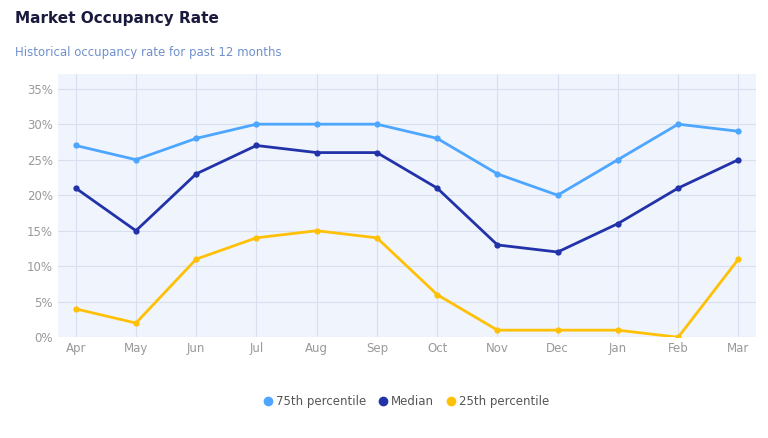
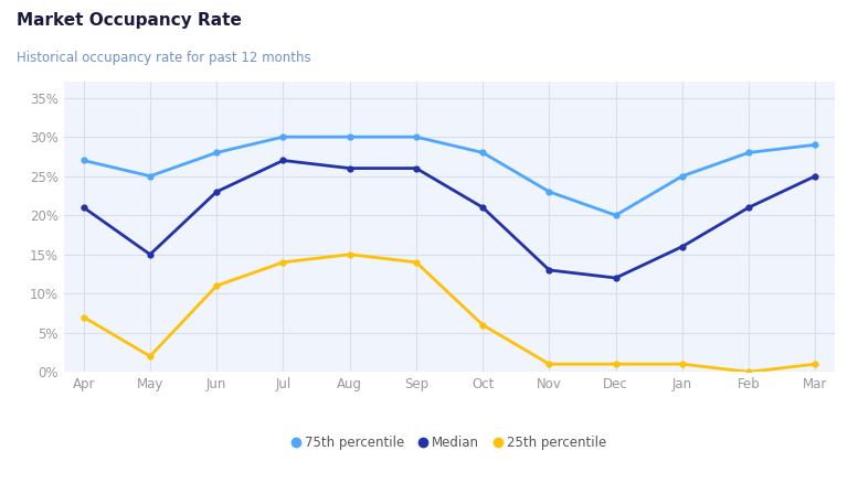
25th percentile/Apr: 4% -> 7%
75th percentile/Feb: 30% -> 28%
25th percentile/Mar: 11% -> 1%
